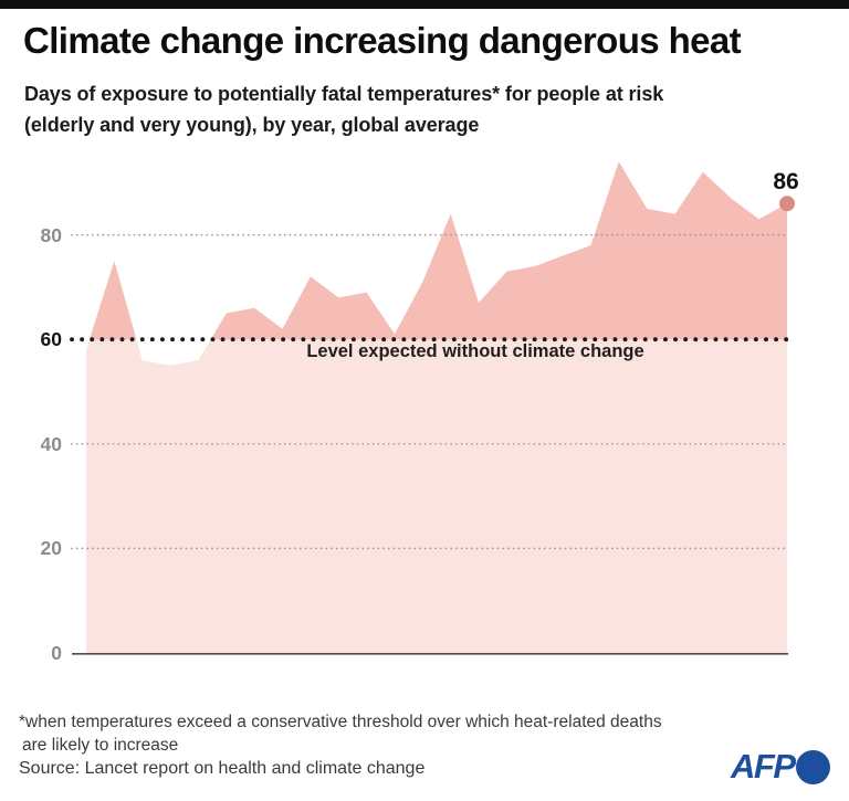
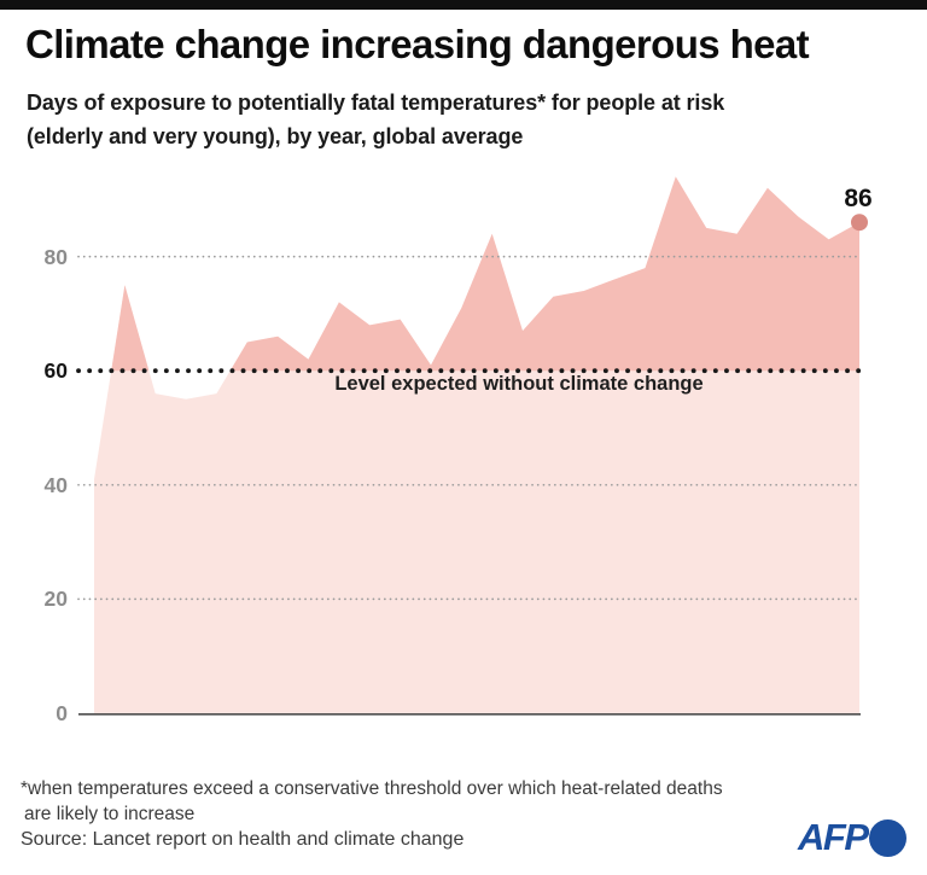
1997: 58 -> 41
